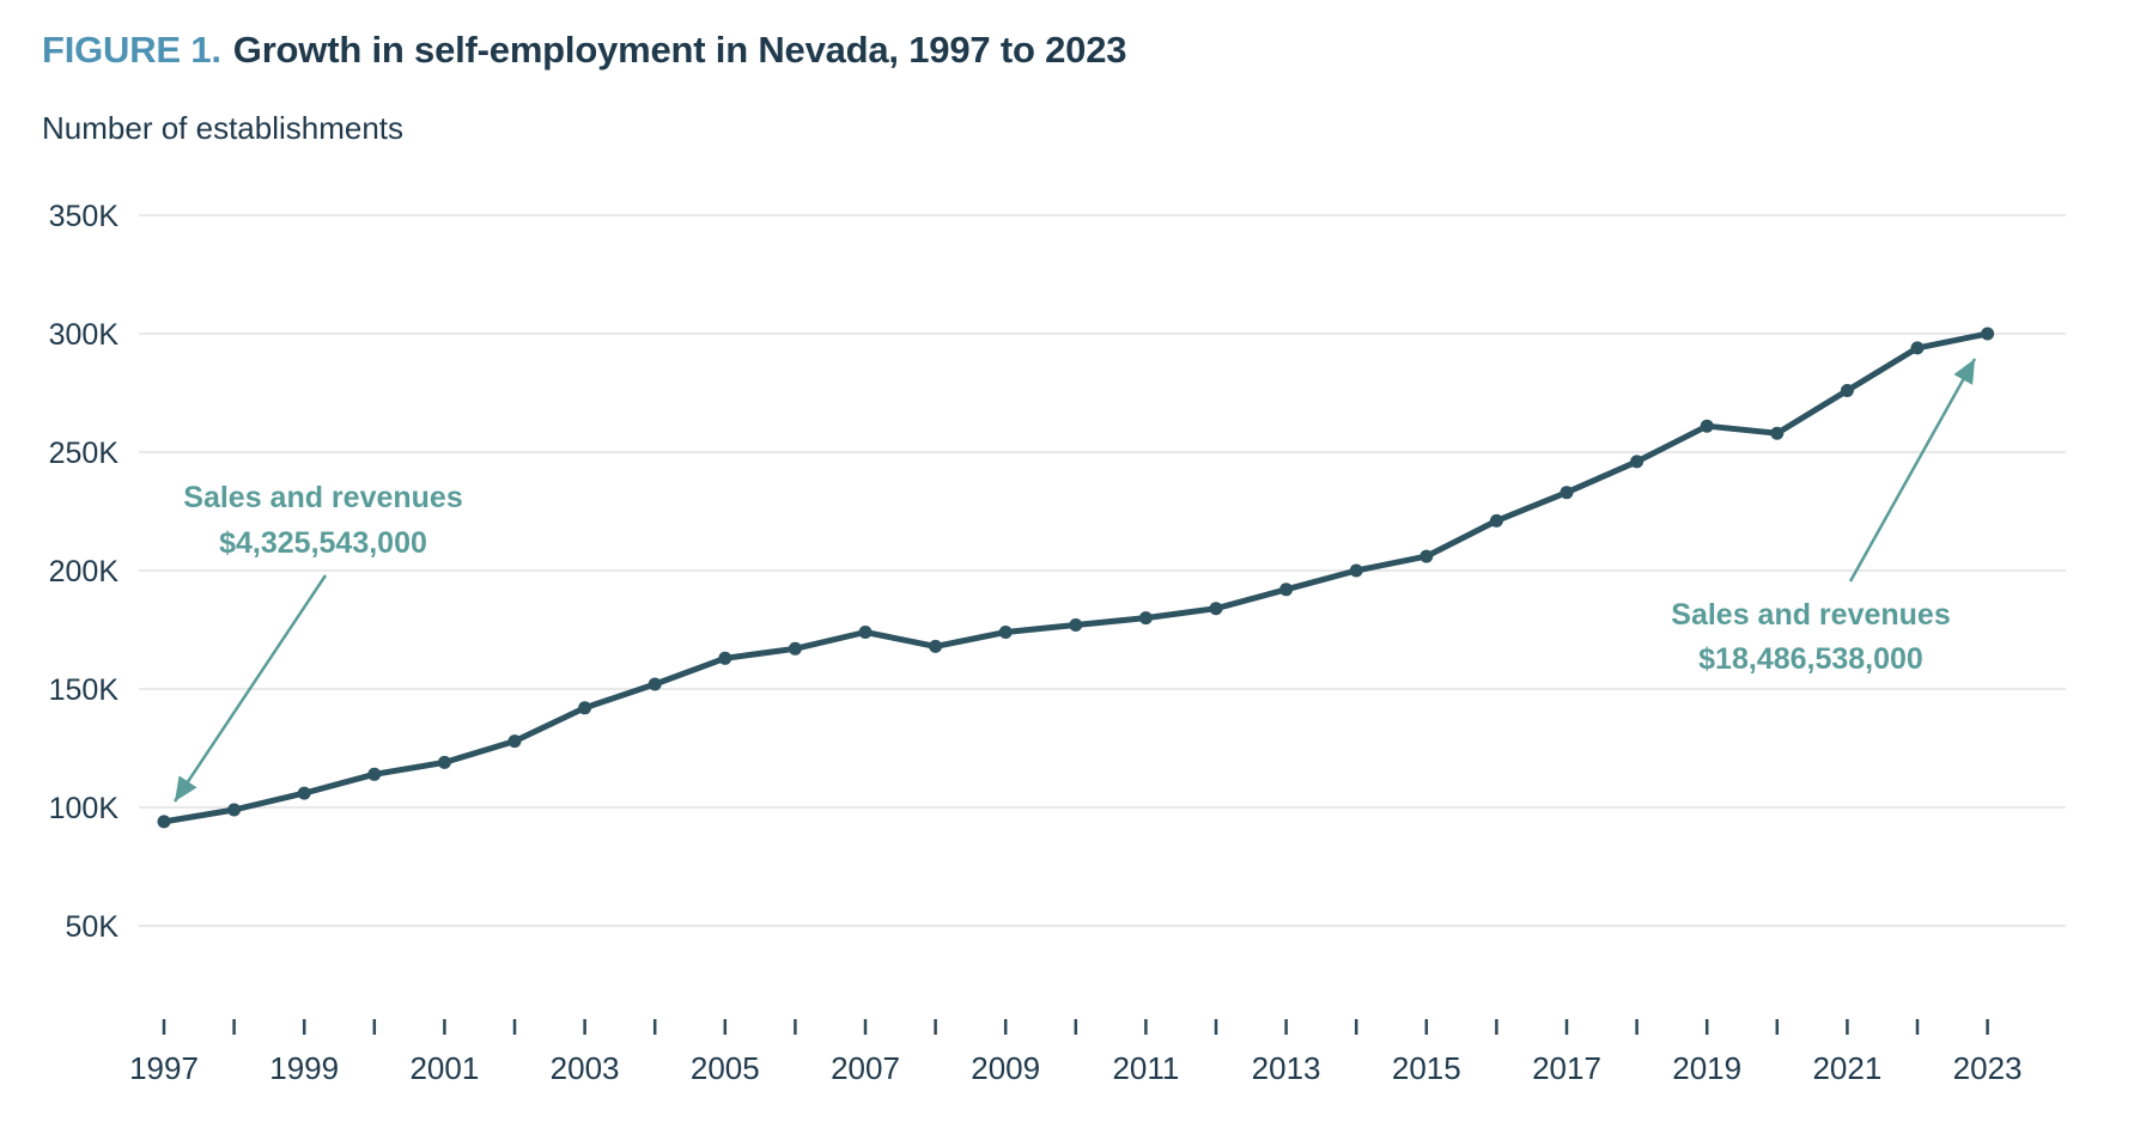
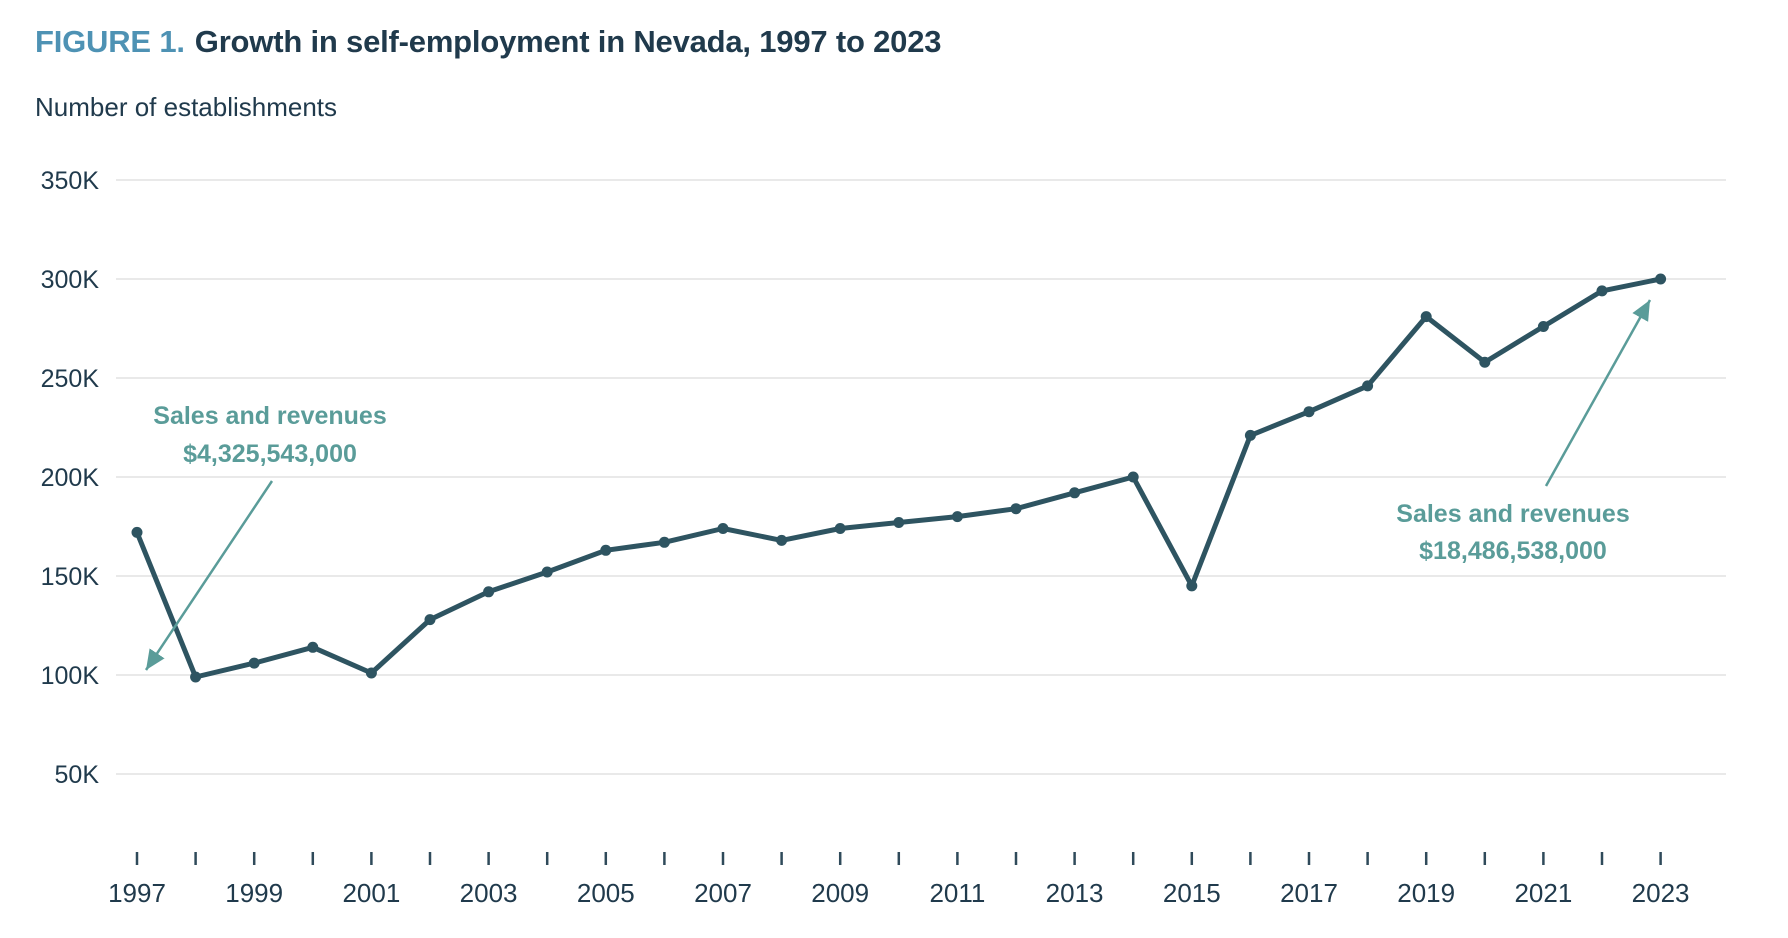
1997: 94K -> 172K
2001: 119K -> 101K
2015: 206K -> 145K
2019: 261K -> 281K
